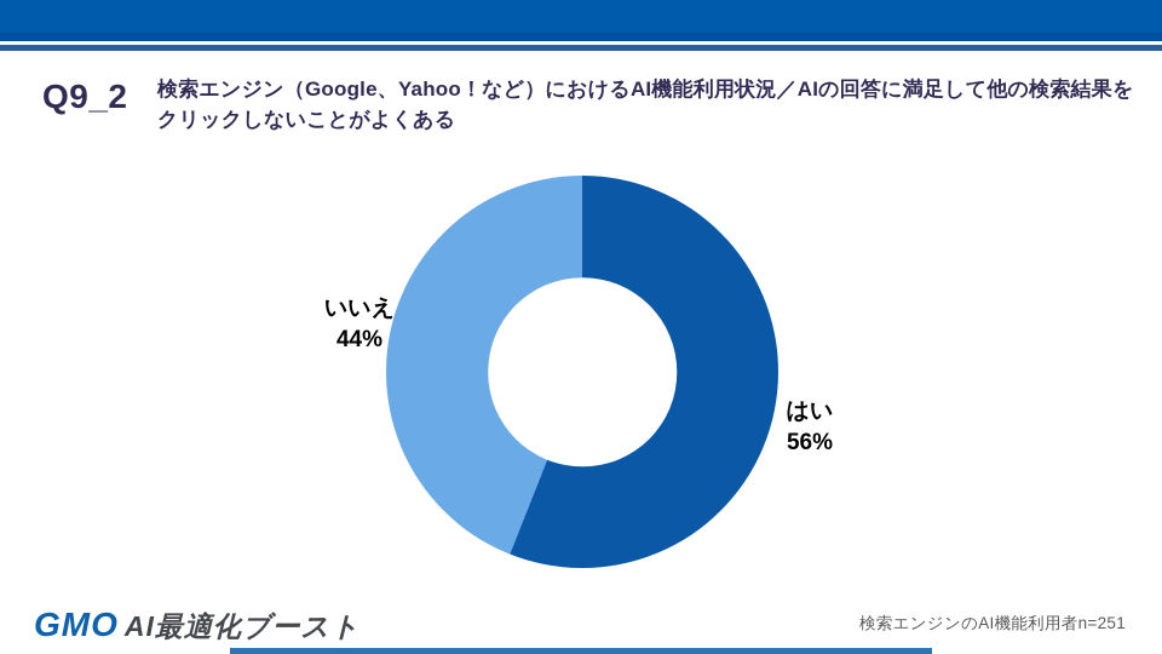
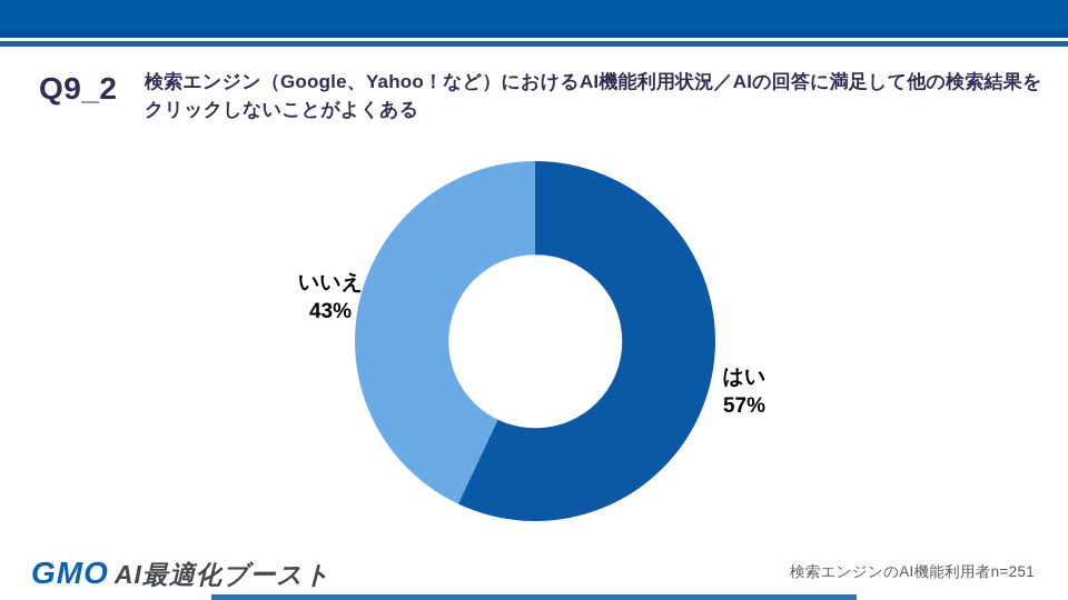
はい: 56% -> 57%
いいえ: 44% -> 43%
